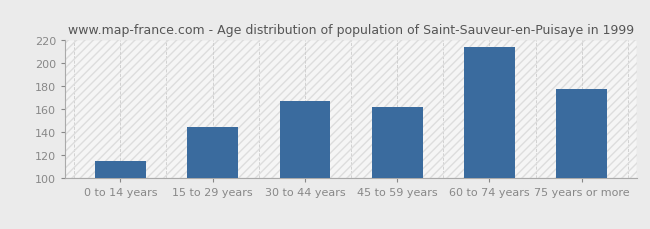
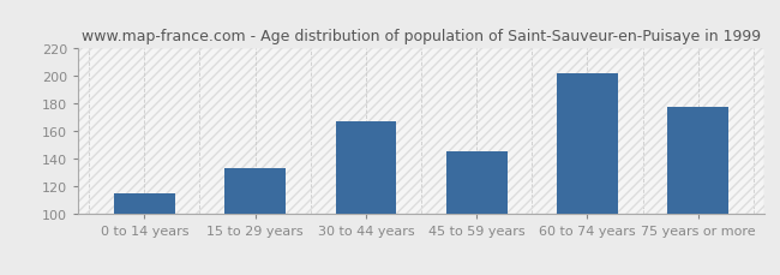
15 to 29 years: 145 -> 133
45 to 59 years: 162 -> 146
60 to 74 years: 214 -> 202
